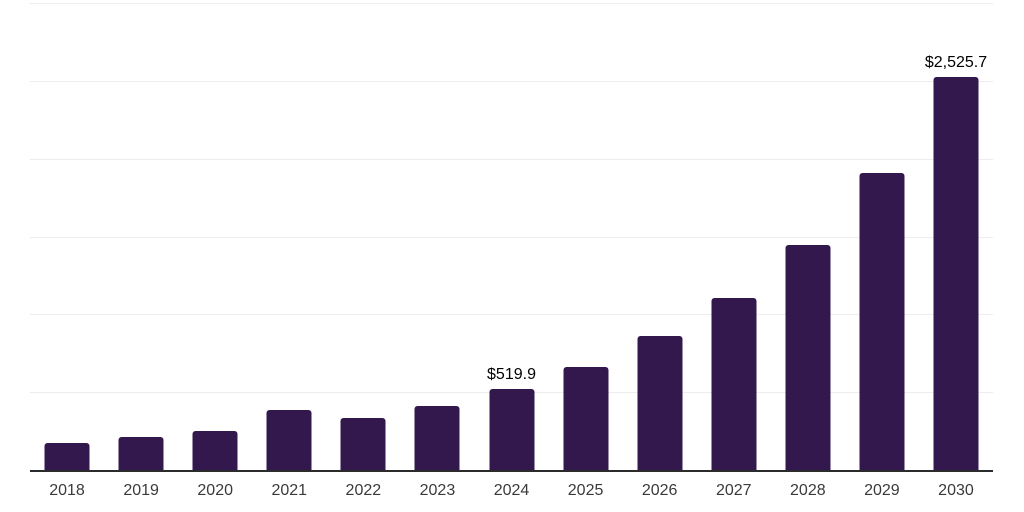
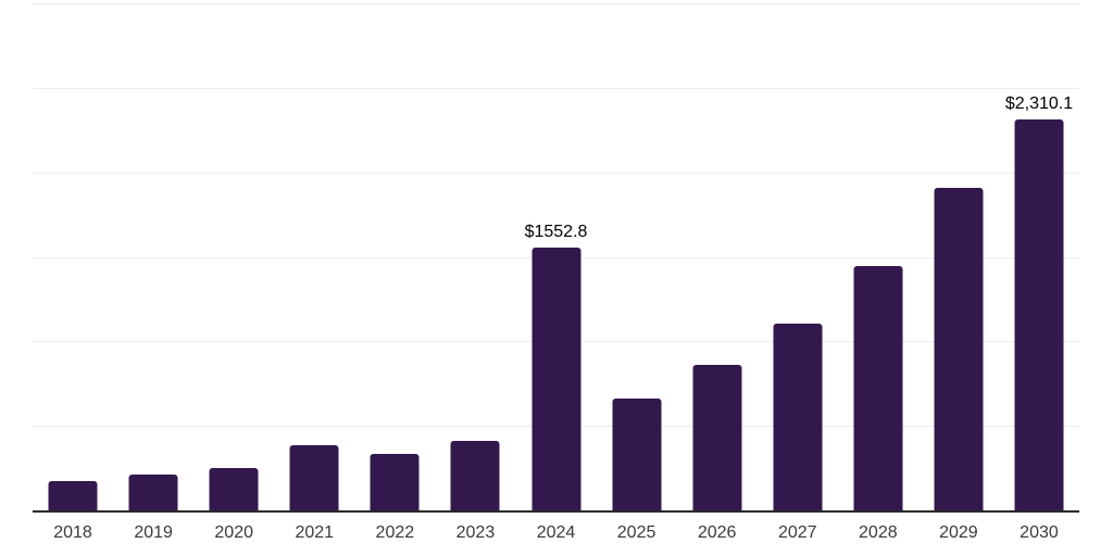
2024: $519.9 -> $1552.8
2030: $2,525.7 -> $2,310.1
